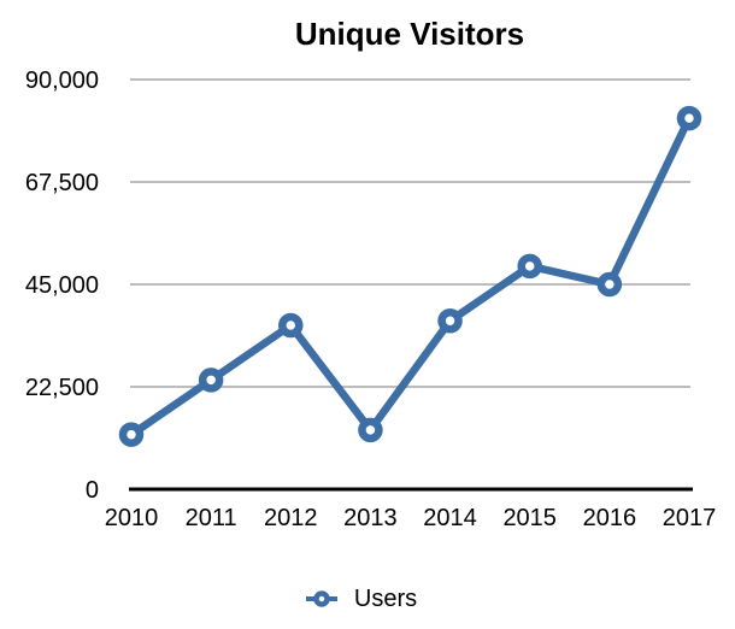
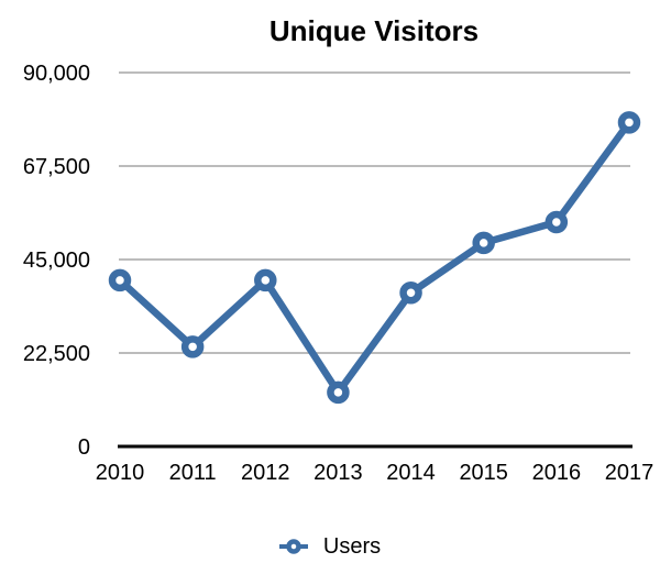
2010: 12000 -> 40000
2012: 36000 -> 40000
2016: 45000 -> 54000
2017: 82000 -> 78000
